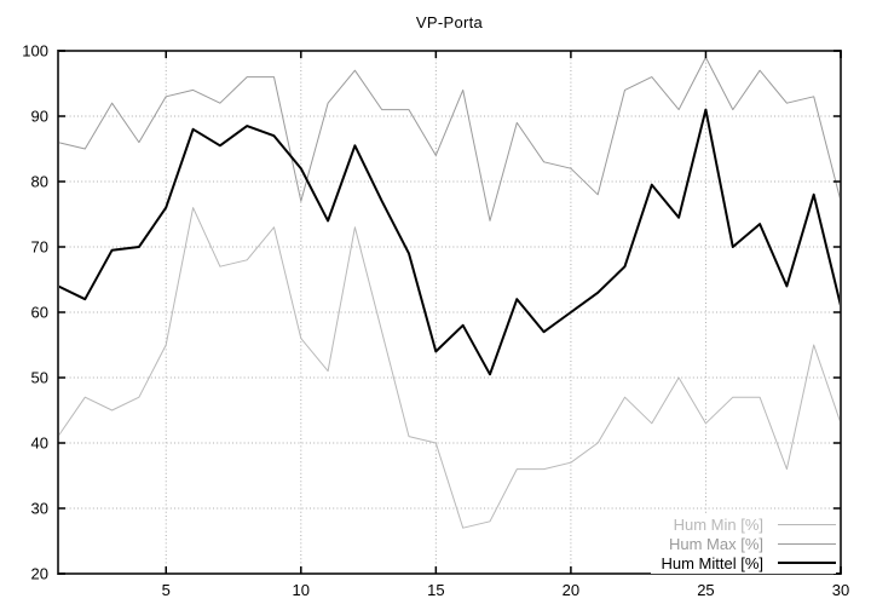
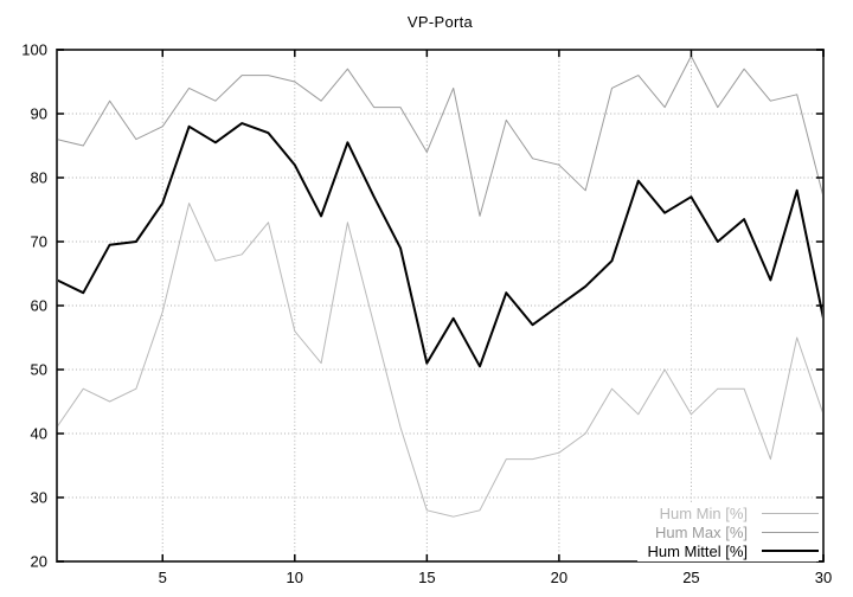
Hum Min [%]/5: 55 -> 59
Hum Max [%]/5: 93 -> 88
Hum Max [%]/10: 77 -> 95
Hum Min [%]/15: 40 -> 28
Hum Mittel [%]/15: 54 -> 51
Hum Mittel [%]/25: 91 -> 77
Hum Mittel [%]/30: 61 -> 58
